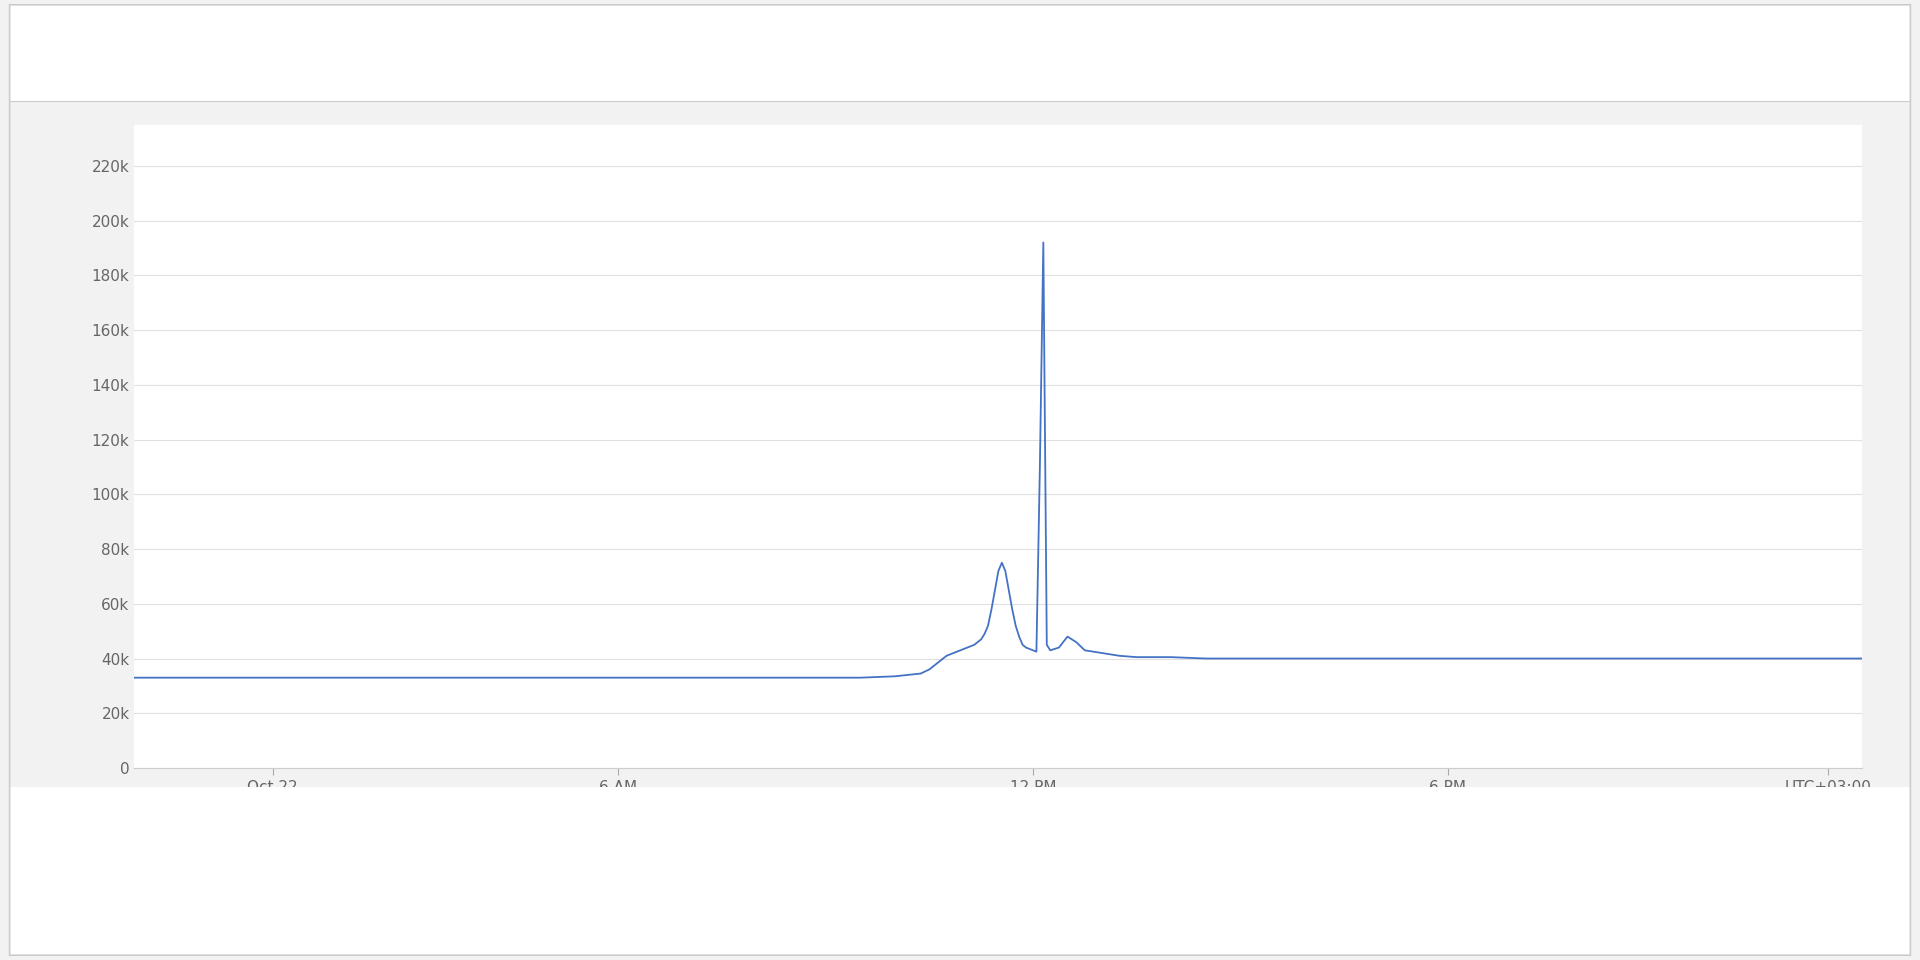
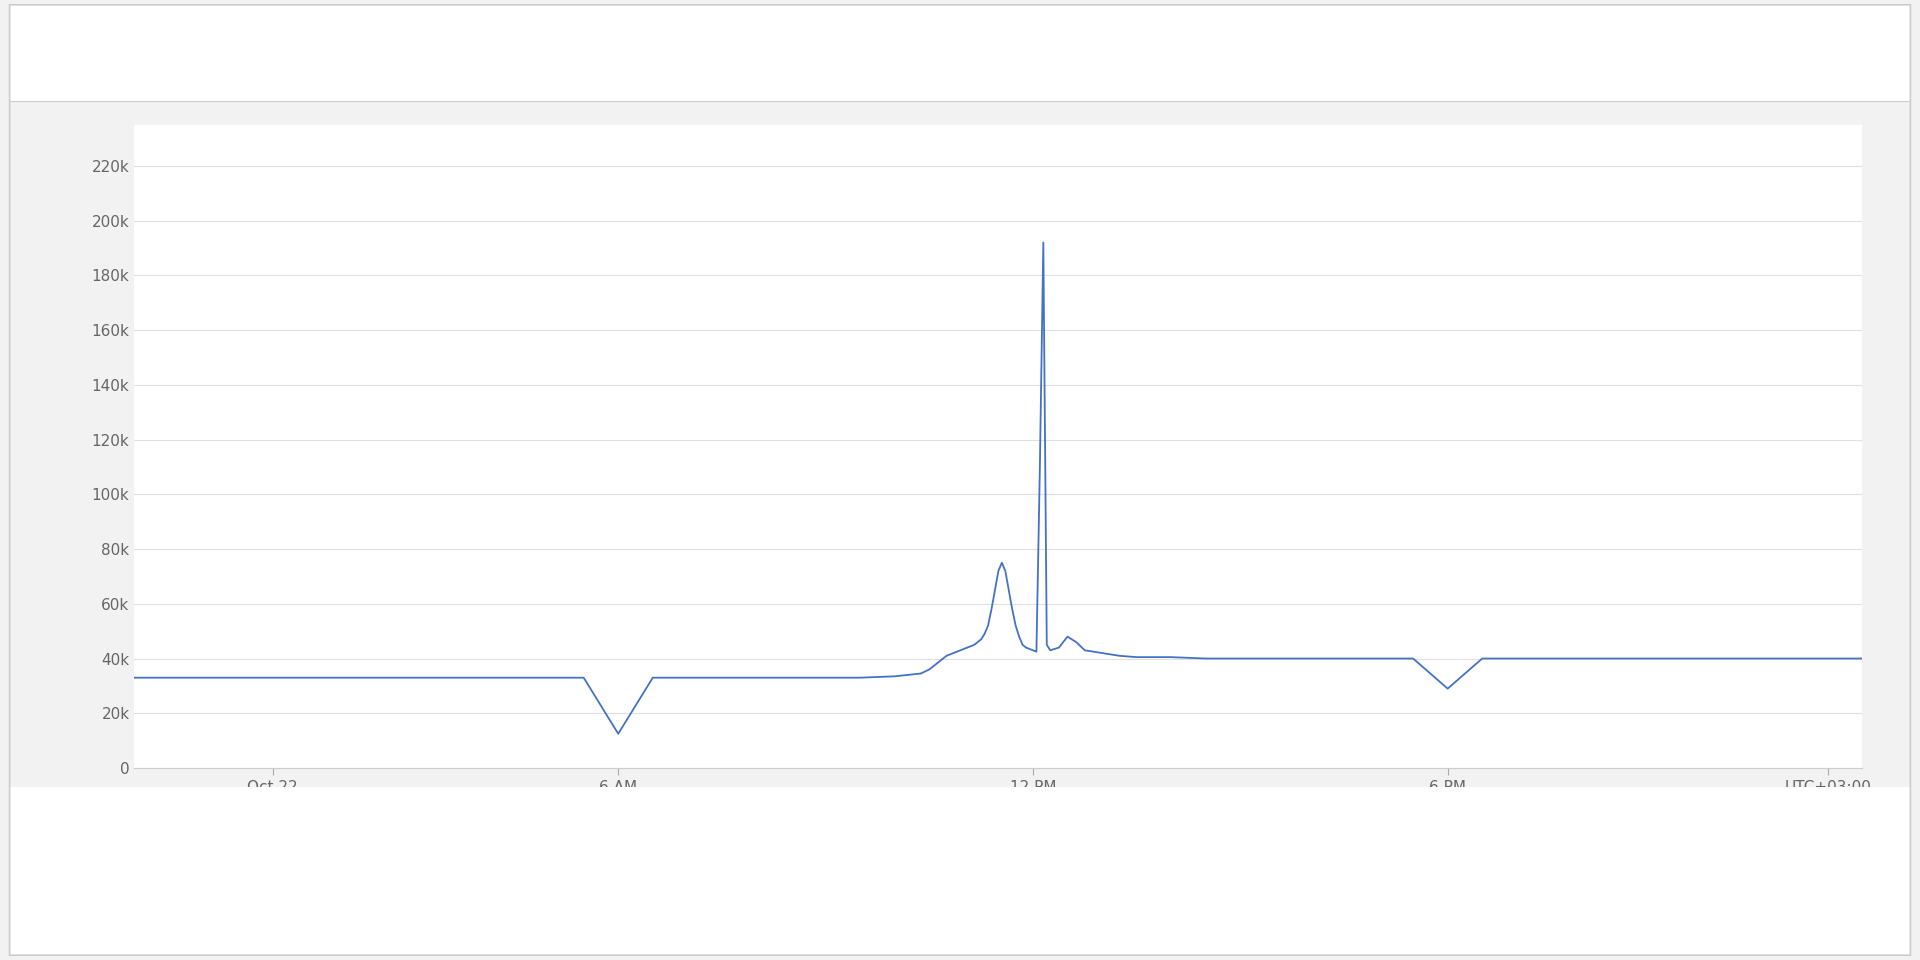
6 AM: 33.0k -> 12.5k
6 PM: 40.0k -> 29.0k
